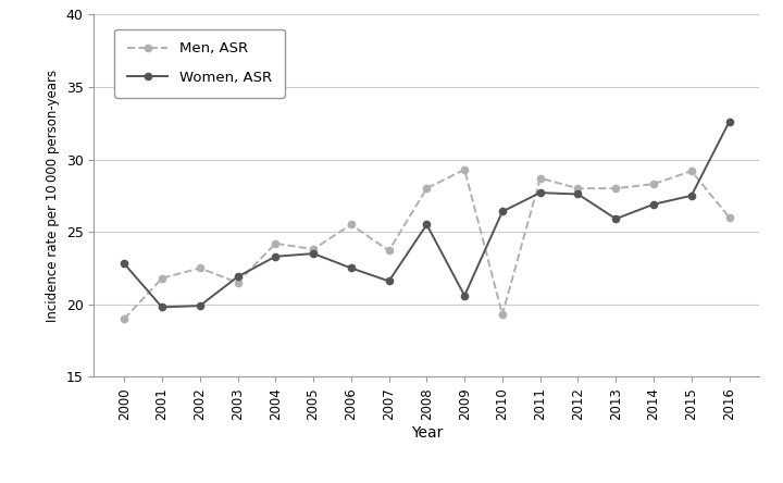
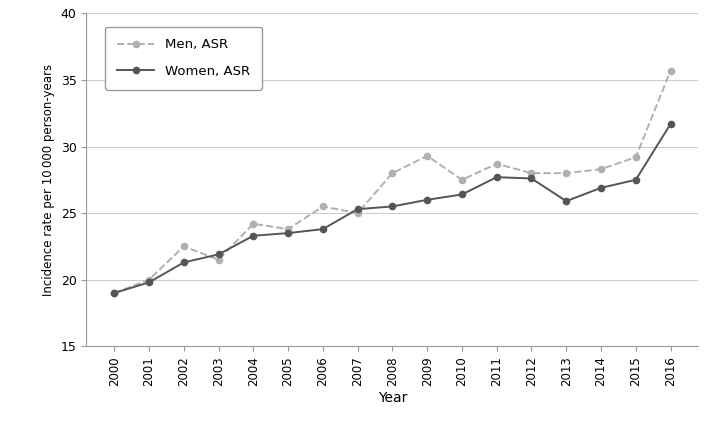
Women, ASR/2000: 22.8 -> 19.0
Men, ASR/2001: 21.8 -> 20.0
Women, ASR/2002: 19.9 -> 21.3
Women, ASR/2006: 22.5 -> 23.8
Men, ASR/2007: 23.7 -> 25.0
Women, ASR/2007: 21.6 -> 25.3
Women, ASR/2009: 20.6 -> 26.0
Men, ASR/2010: 19.3 -> 27.5
Men, ASR/2016: 26.0 -> 35.7
Women, ASR/2016: 32.6 -> 31.7
